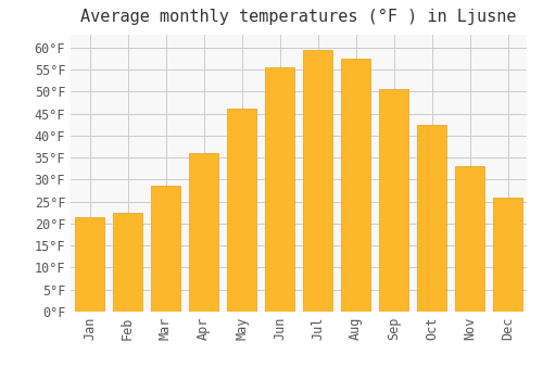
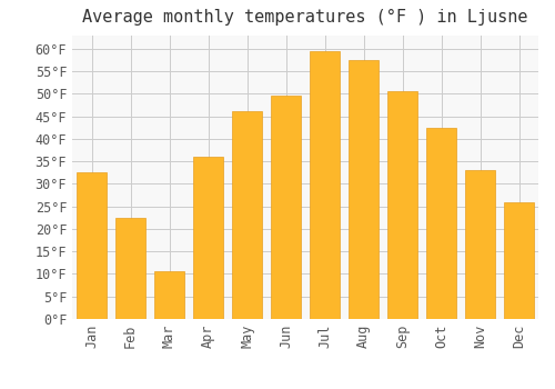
Jan: 21.5°F -> 32.5°F
Mar: 28.5°F -> 10.5°F
Jun: 55.5°F -> 49.5°F
